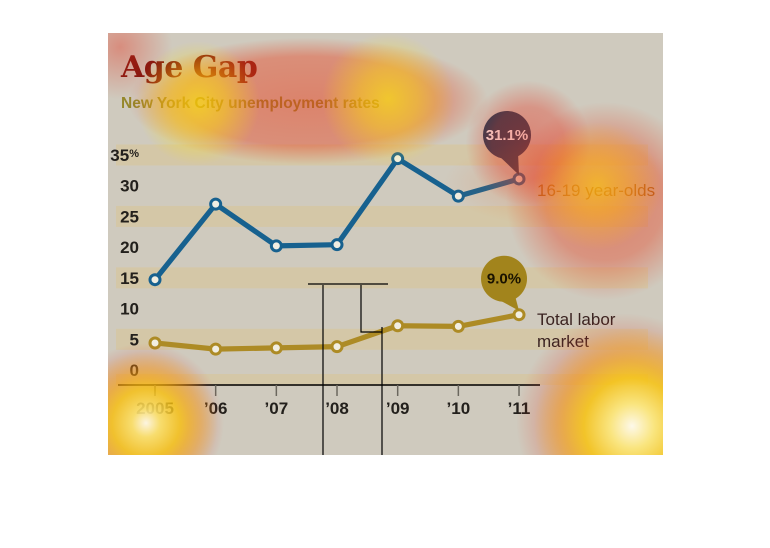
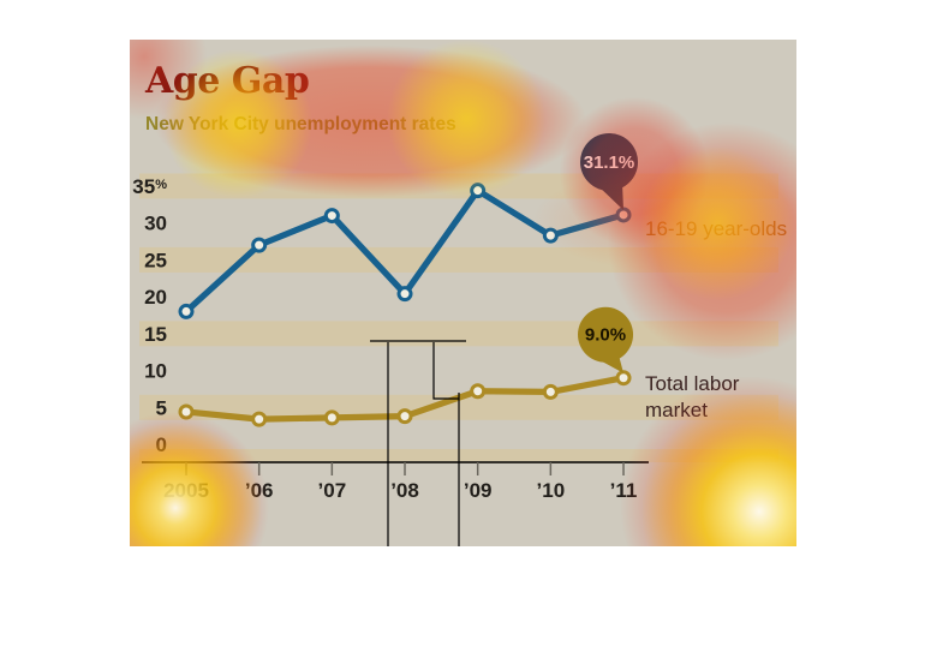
16-19 year-olds/2005: 15 -> 18
16-19 year-olds/’07: 20 -> 31
